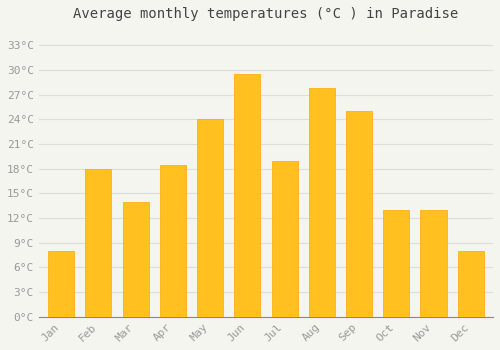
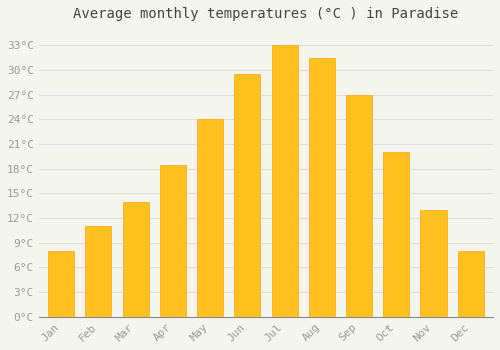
Feb: 18.0°C -> 11.0°C
Jul: 19.0°C -> 33.0°C
Aug: 27.8°C -> 31.5°C
Sep: 25.0°C -> 27.0°C
Oct: 13.0°C -> 20.0°C
